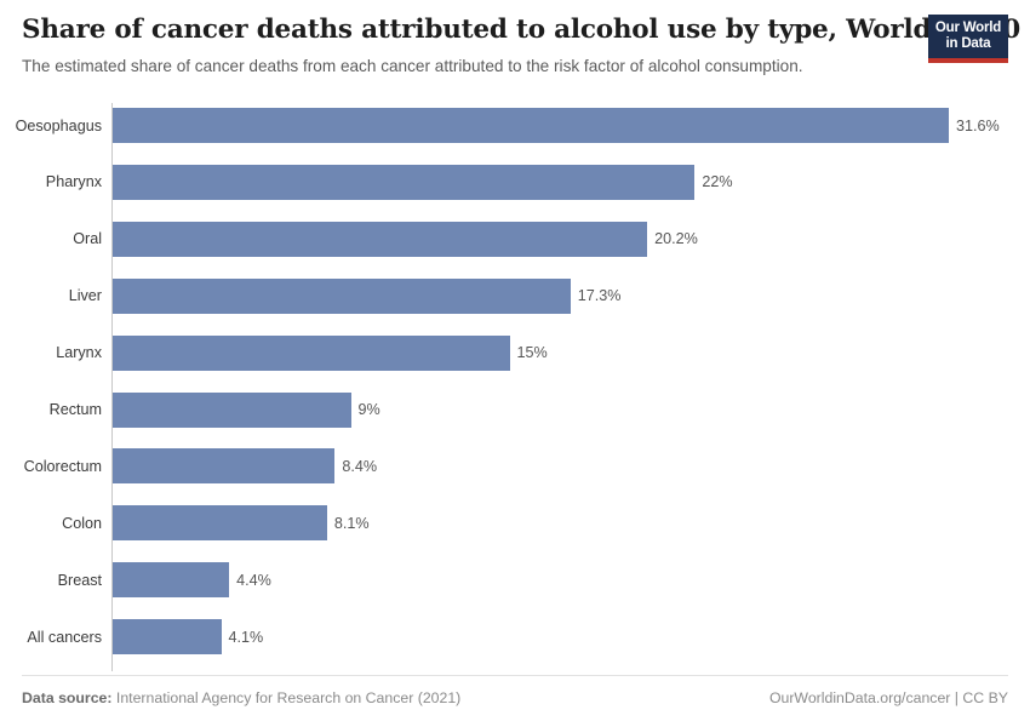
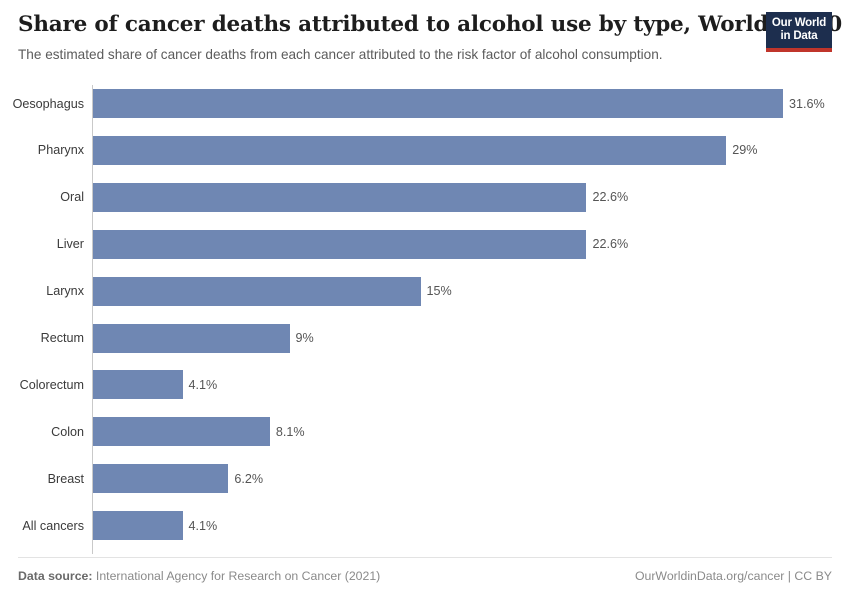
Pharynx: 22% -> 29%
Oral: 20.2% -> 22.6%
Liver: 17.3% -> 22.6%
Colorectum: 8.4% -> 4.1%
Breast: 4.4% -> 6.2%
